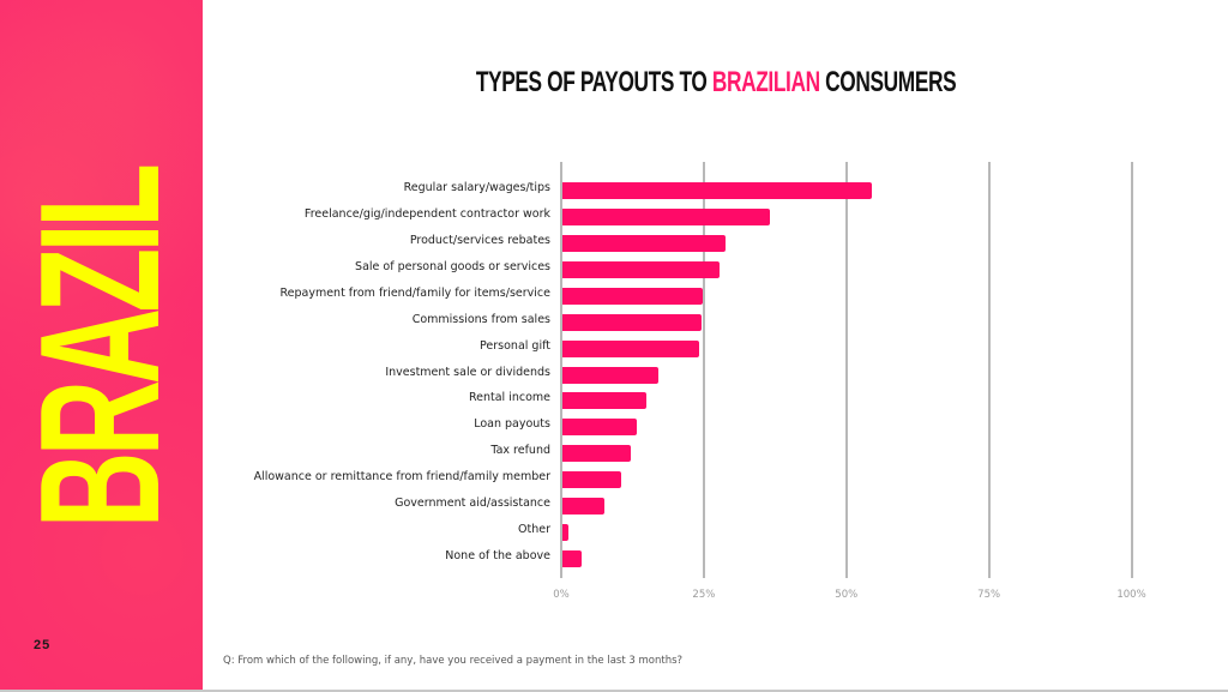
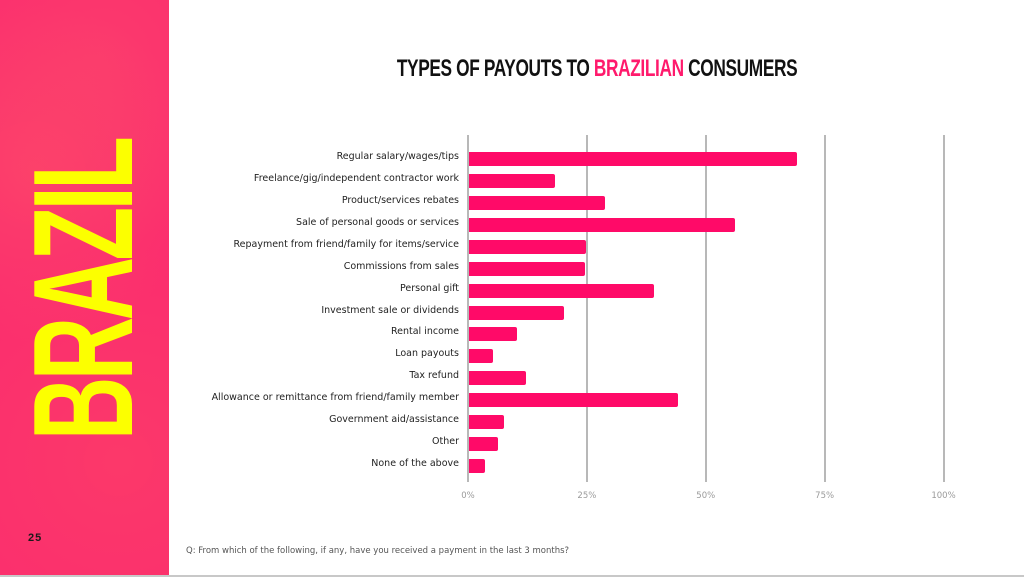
Regular salary/wages/tips: 54% -> 69%
Freelance/gig/independent contractor work: 36% -> 18%
Sale of personal goods or services: 28% -> 56%
Personal gift: 24% -> 39%
Investment sale or dividends: 17% -> 20%
Rental income: 15% -> 10%
Loan payouts: 13% -> 5%
Allowance or remittance from friend/family member: 10% -> 44%
Other: 1% -> 6%
